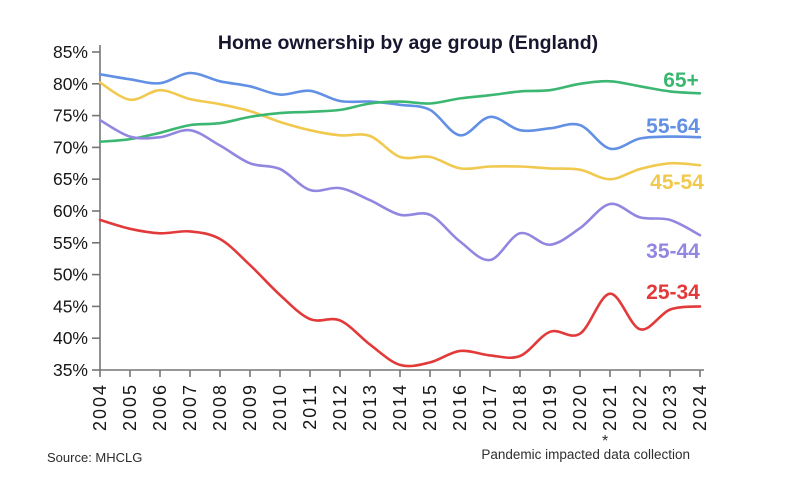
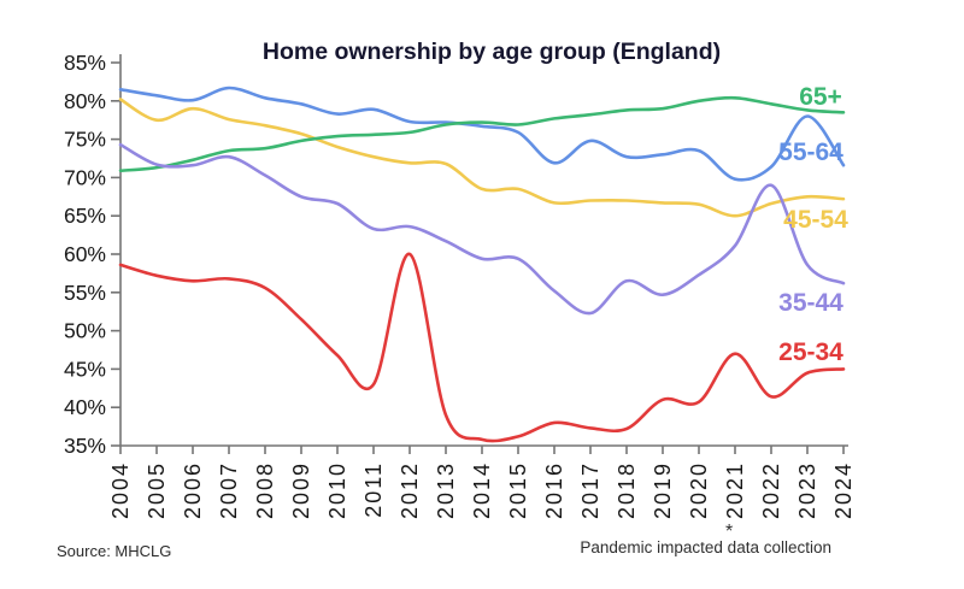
25-34/2012: 43% -> 60%
35-44/2022: 59% -> 69%
55-64/2023: 72% -> 78%
